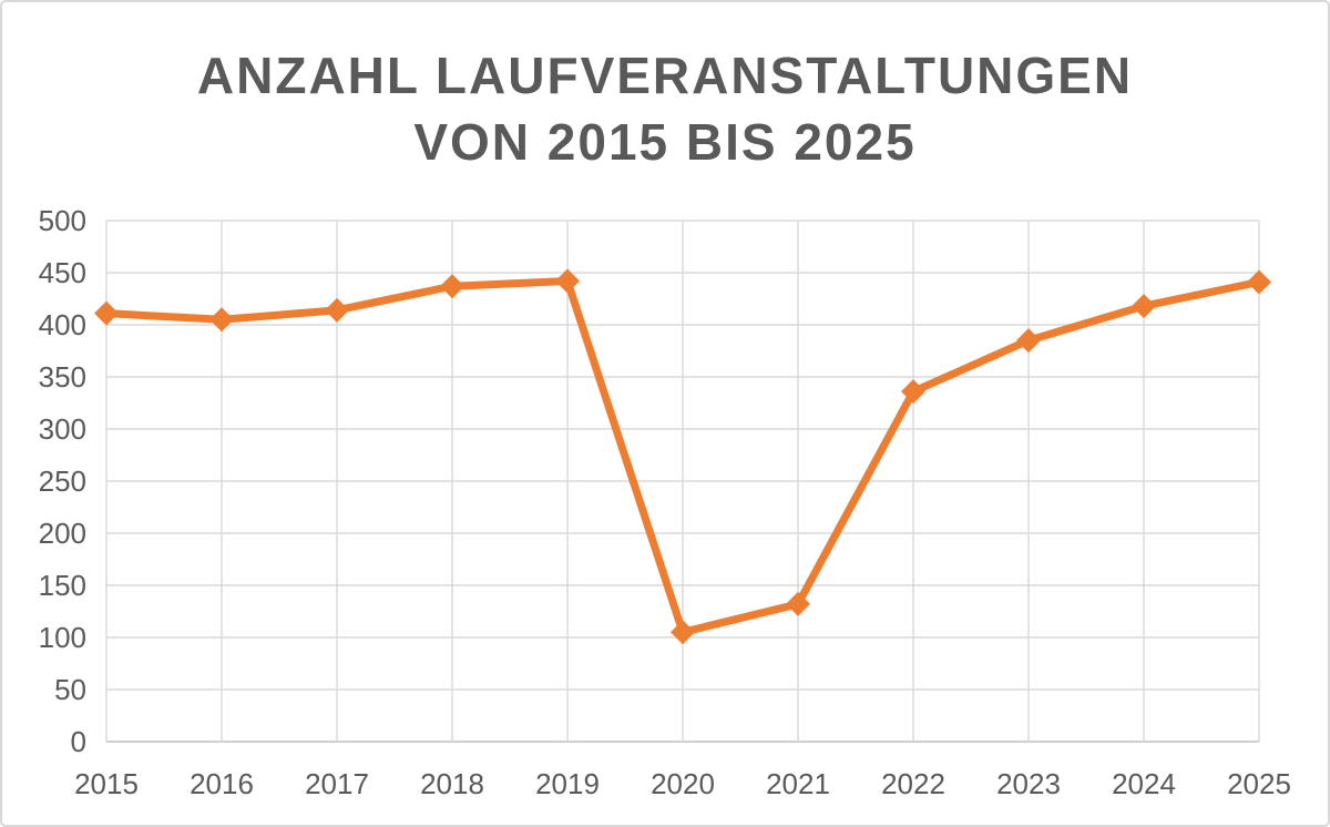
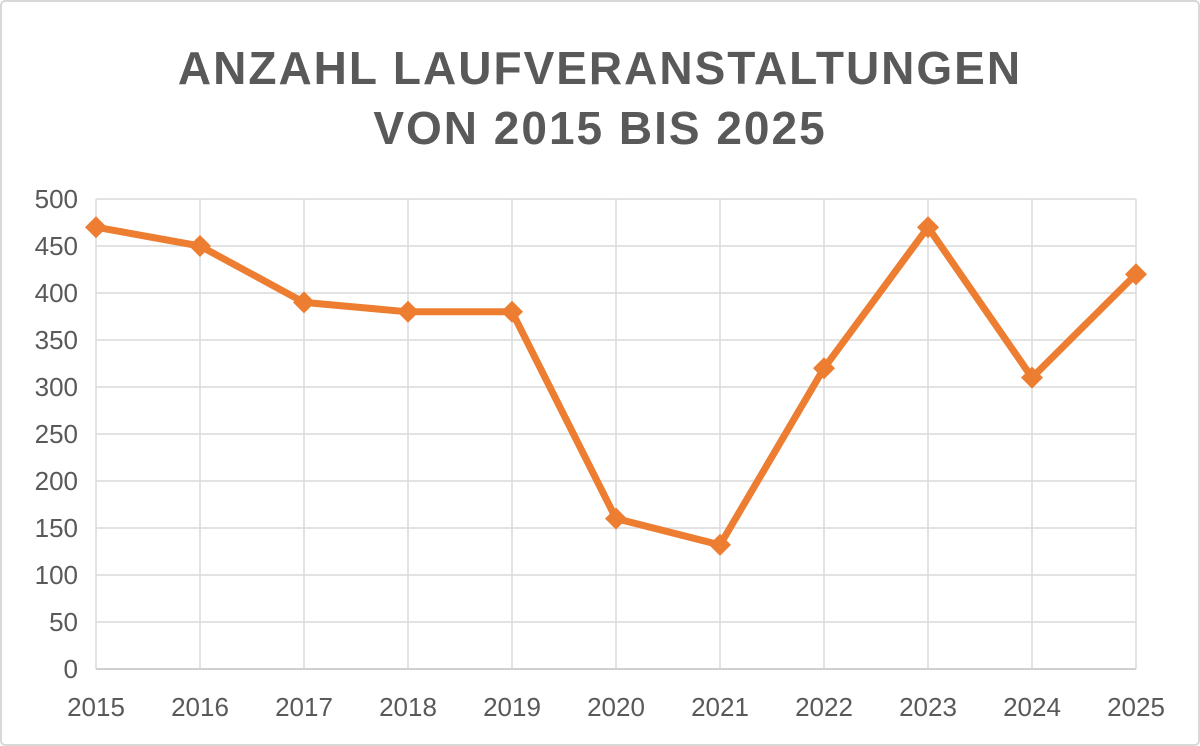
2015: 410 -> 470
2016: 400 -> 450
2017: 410 -> 390
2018: 440 -> 380
2019: 440 -> 380
2020: 100 -> 160
2022: 340 -> 320
2023: 380 -> 470
2024: 420 -> 310
2025: 440 -> 420
